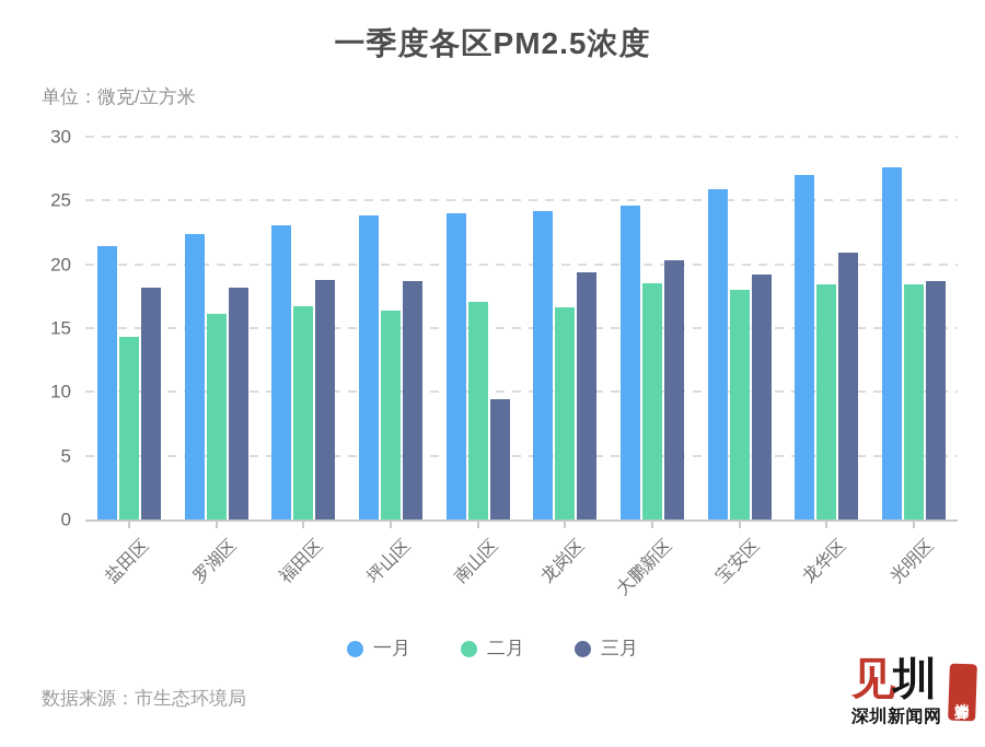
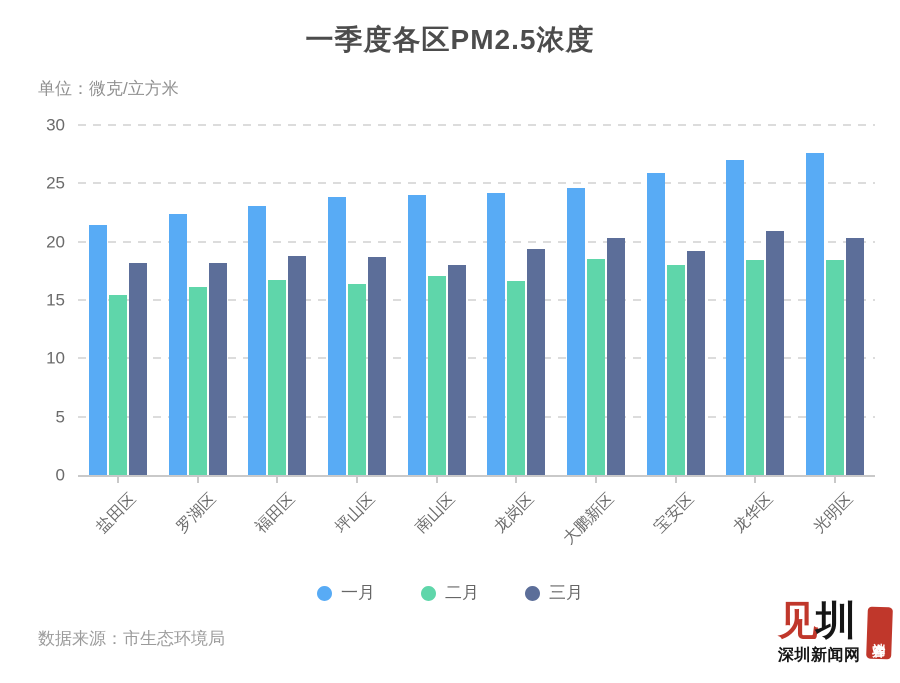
二月/盐田区: 14.3 -> 15.4
三月/南山区: 9.4 -> 18.0
三月/光明区: 18.7 -> 20.3
